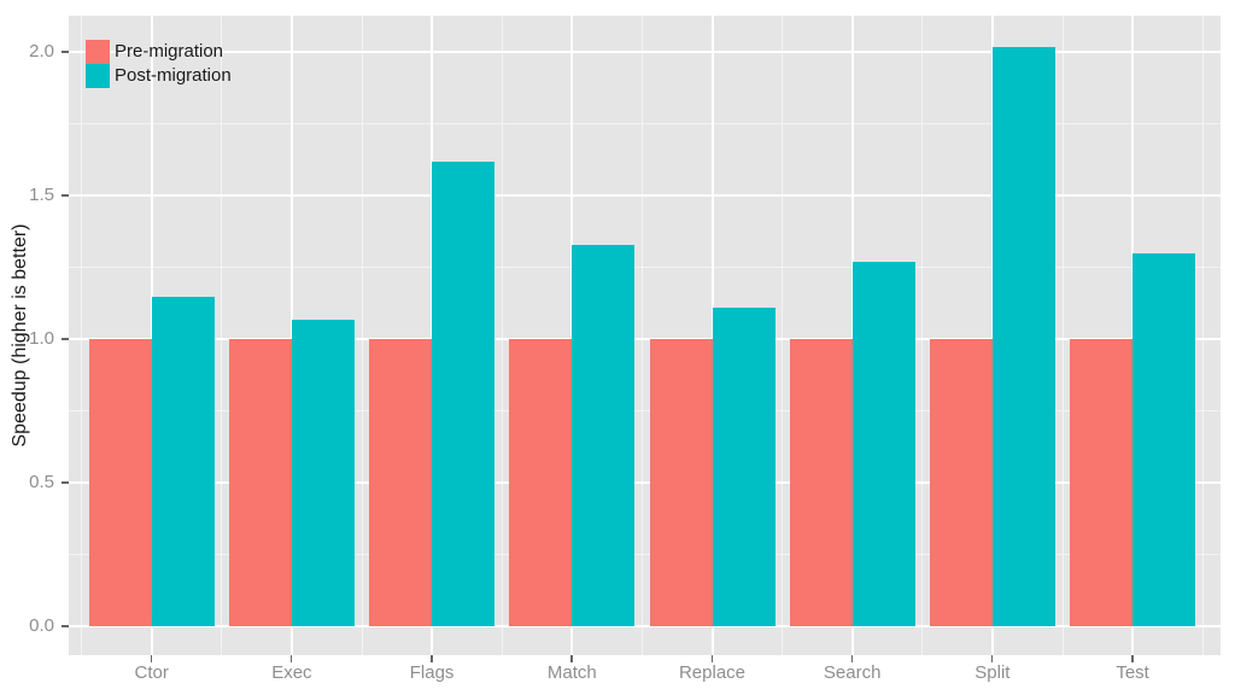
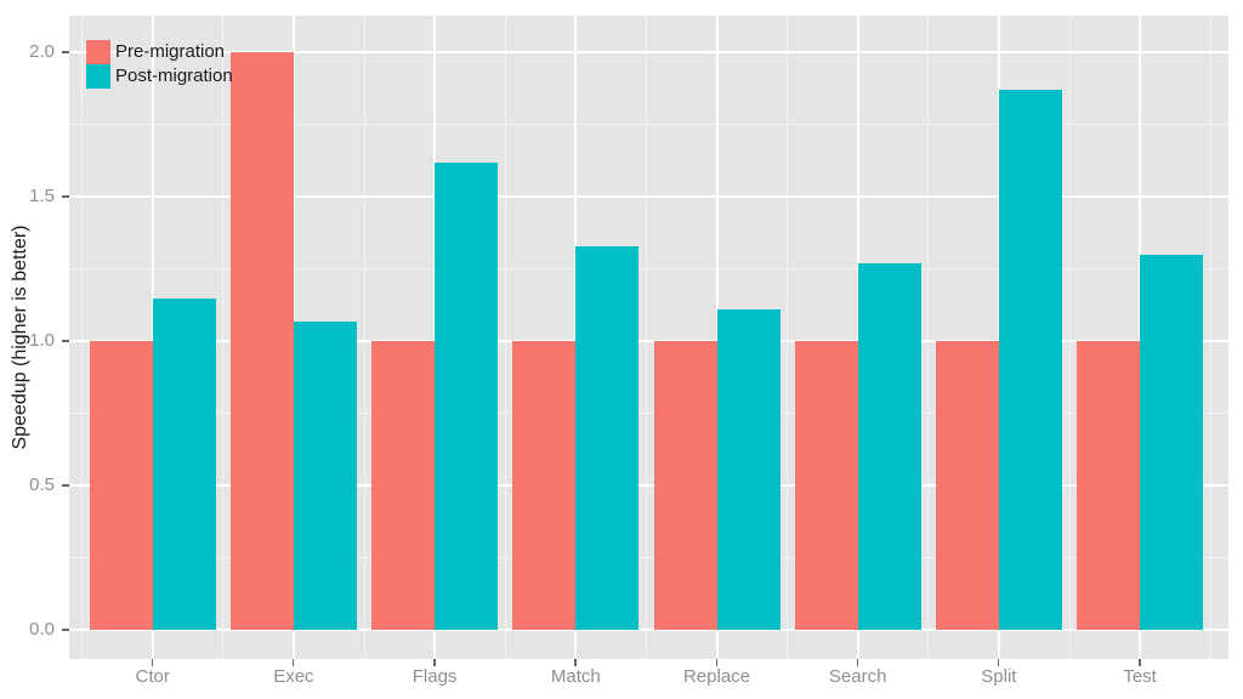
Pre-migration/Exec: 1 -> 2
Post-migration/Split: 2.02 -> 1.87
